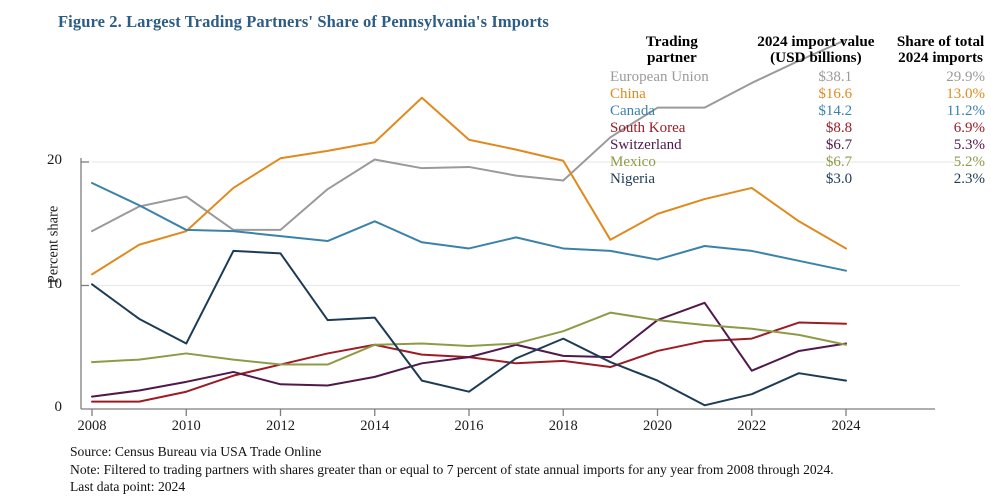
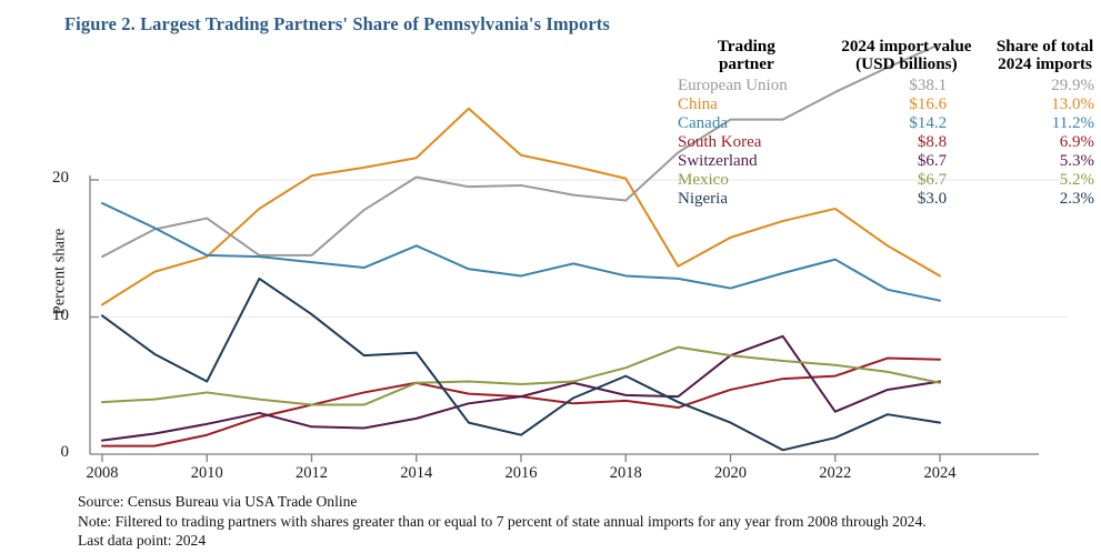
Nigeria/2012: 12.6 -> 10.2
Canada/2022: 12.8 -> 14.2
